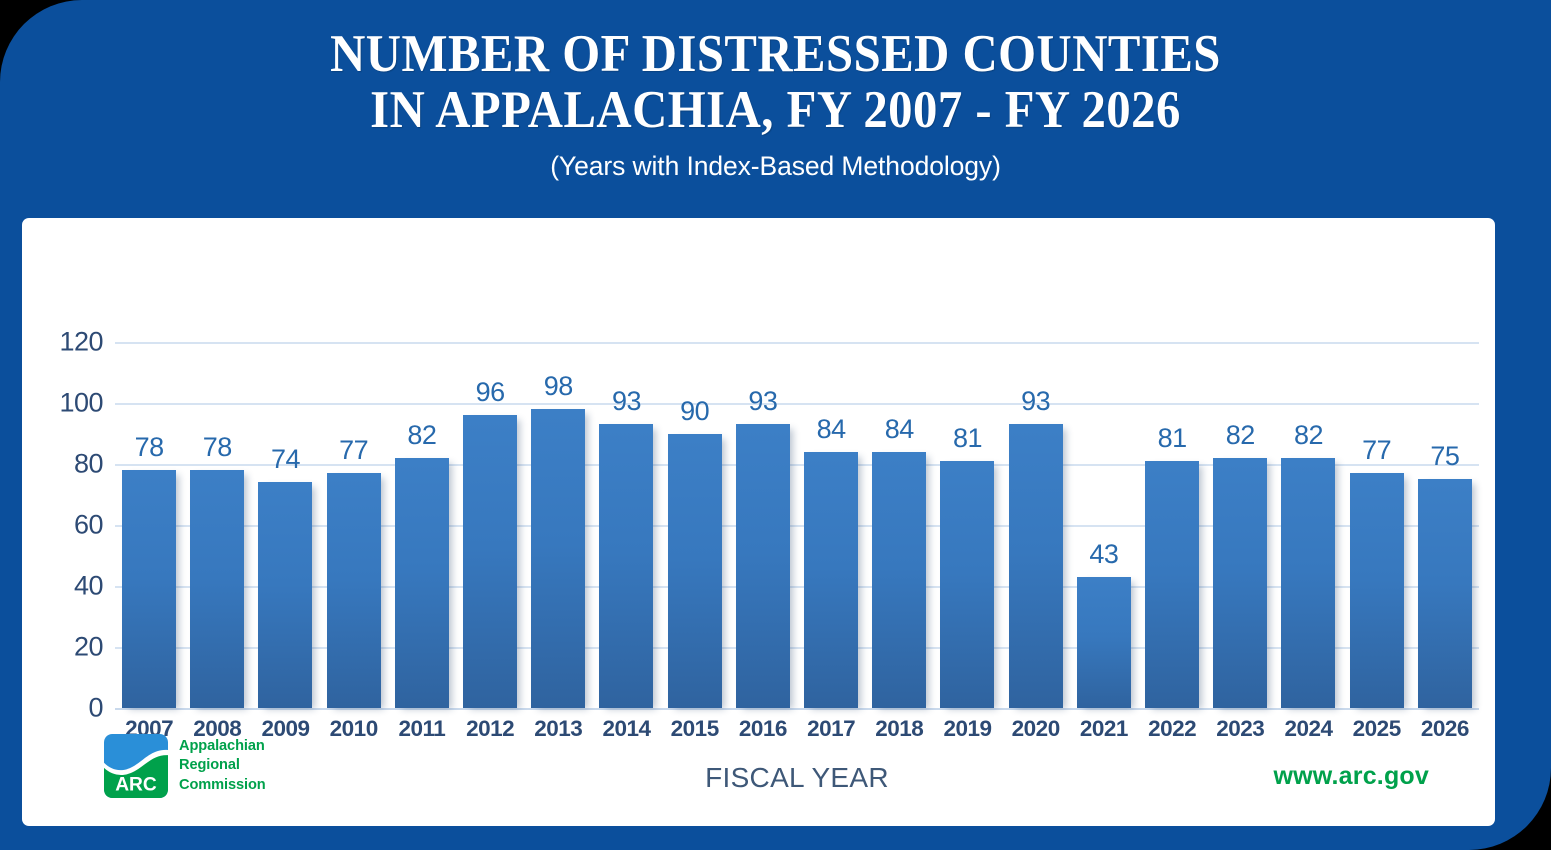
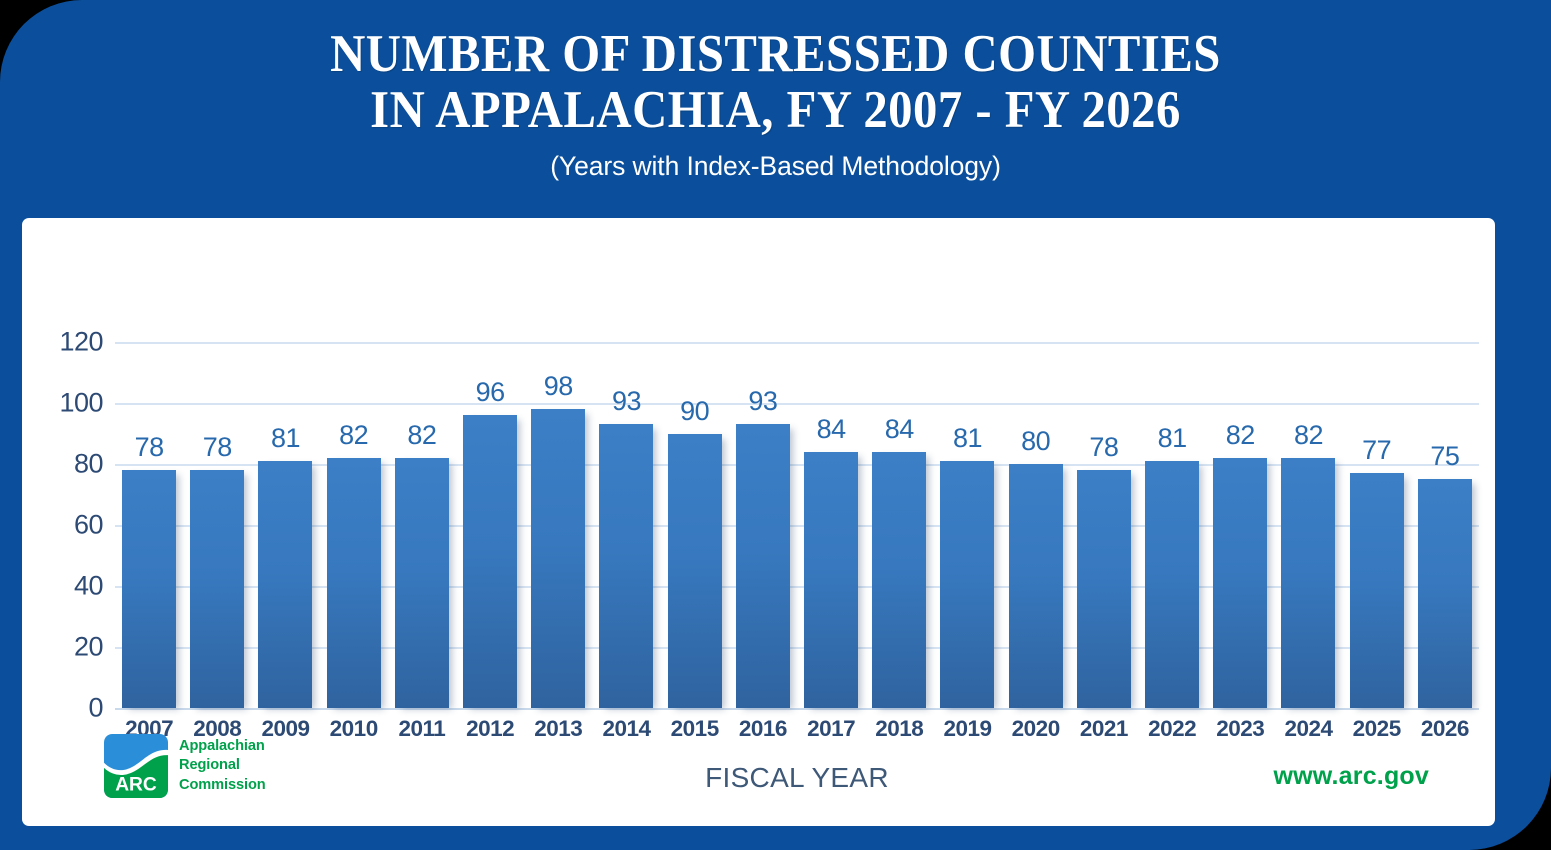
2009: 74 -> 81
2010: 77 -> 82
2020: 93 -> 80
2021: 43 -> 78
